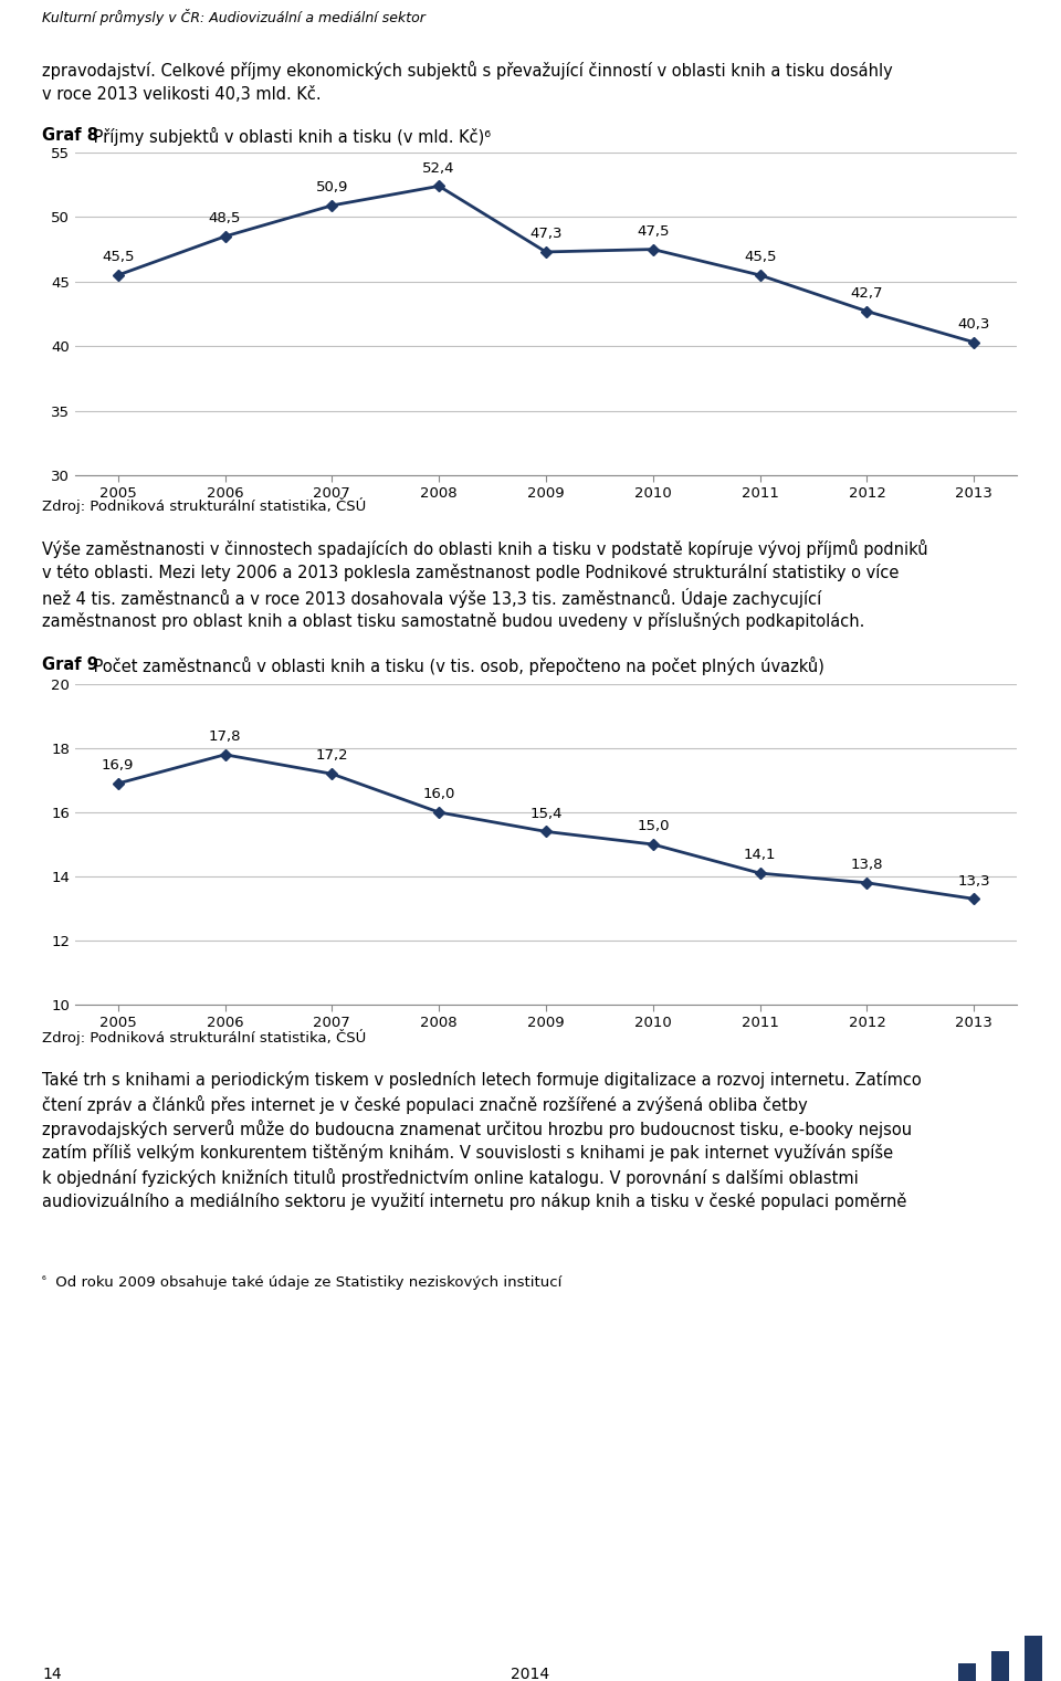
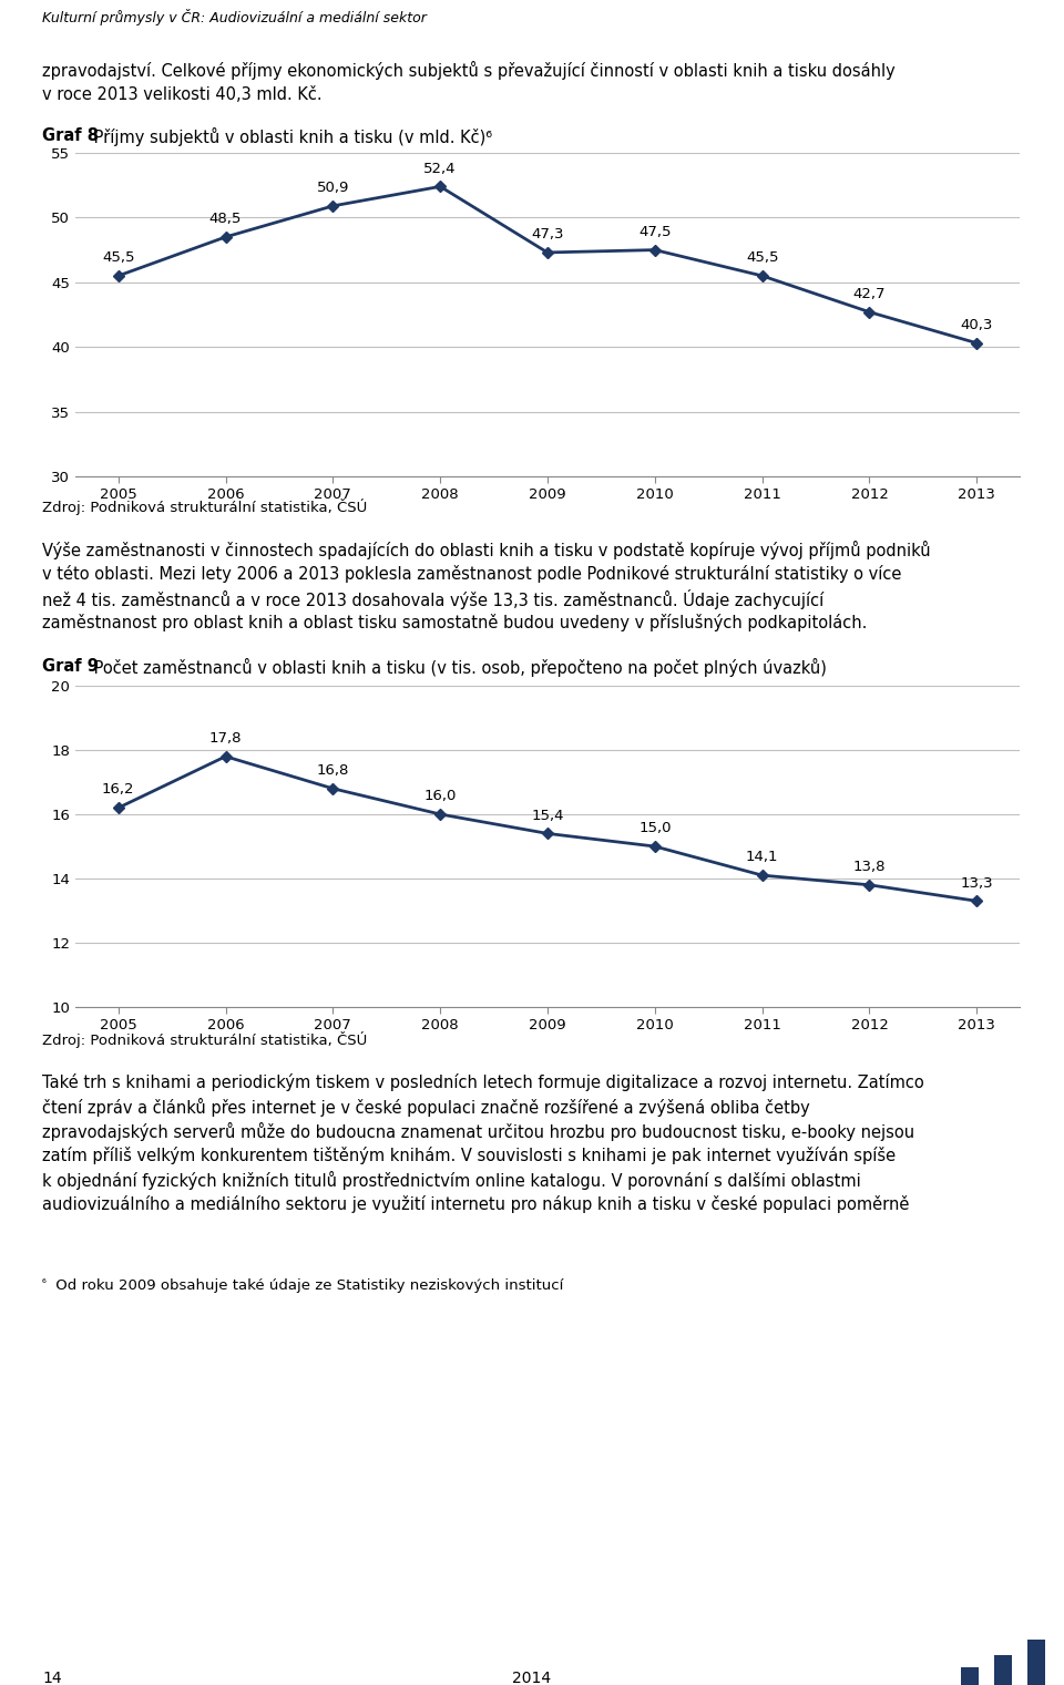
2005: 16,9 -> 16,2
2007: 17,2 -> 16,8
